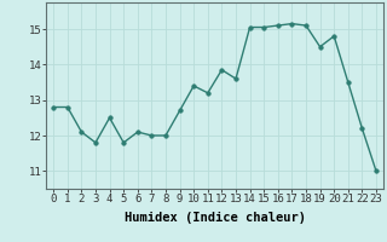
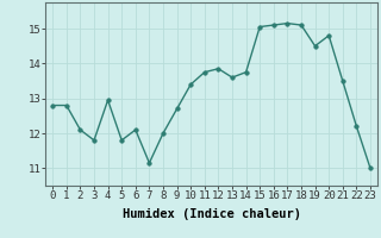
4: 12.50 -> 12.95
7: 12.00 -> 11.15
11: 13.20 -> 13.75
14: 15.05 -> 13.75
